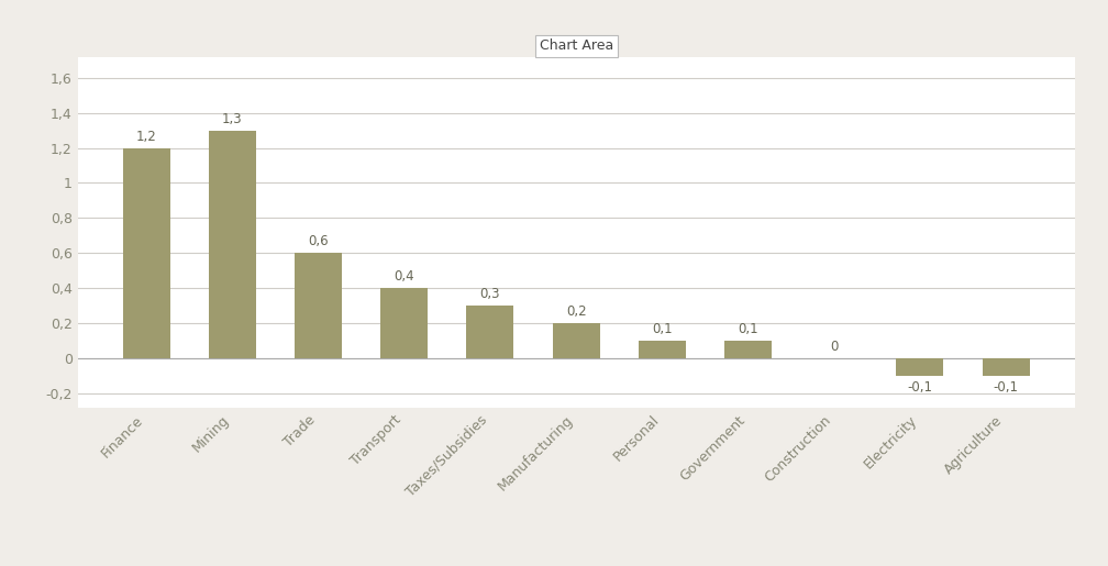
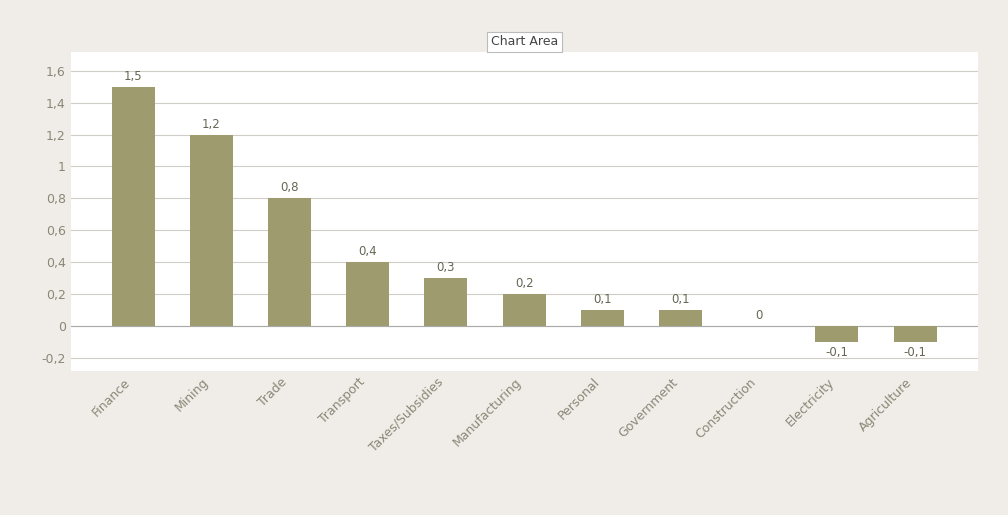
Finance: 1,2 -> 1,5
Mining: 1,3 -> 1,2
Trade: 0,6 -> 0,8
